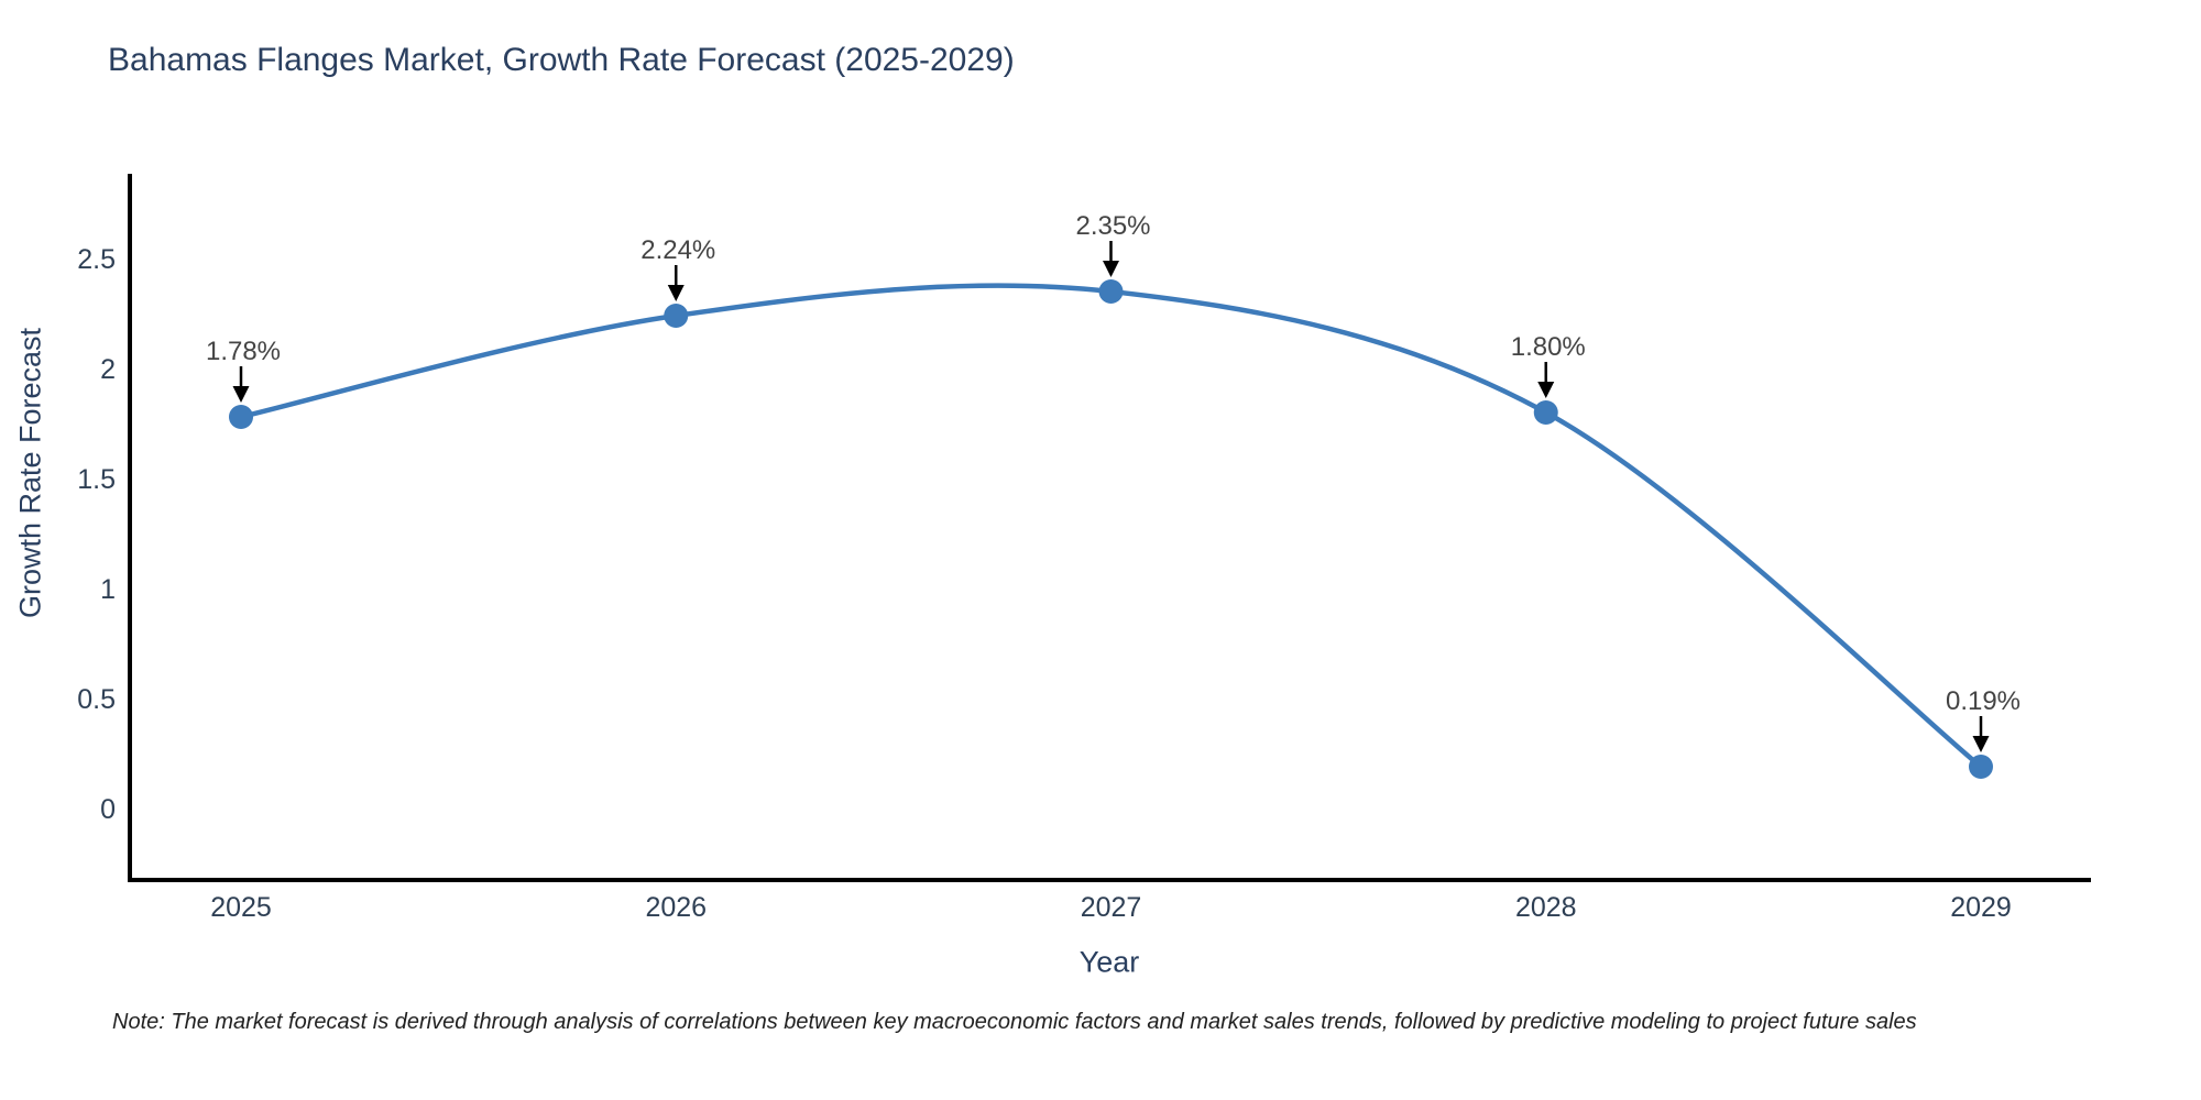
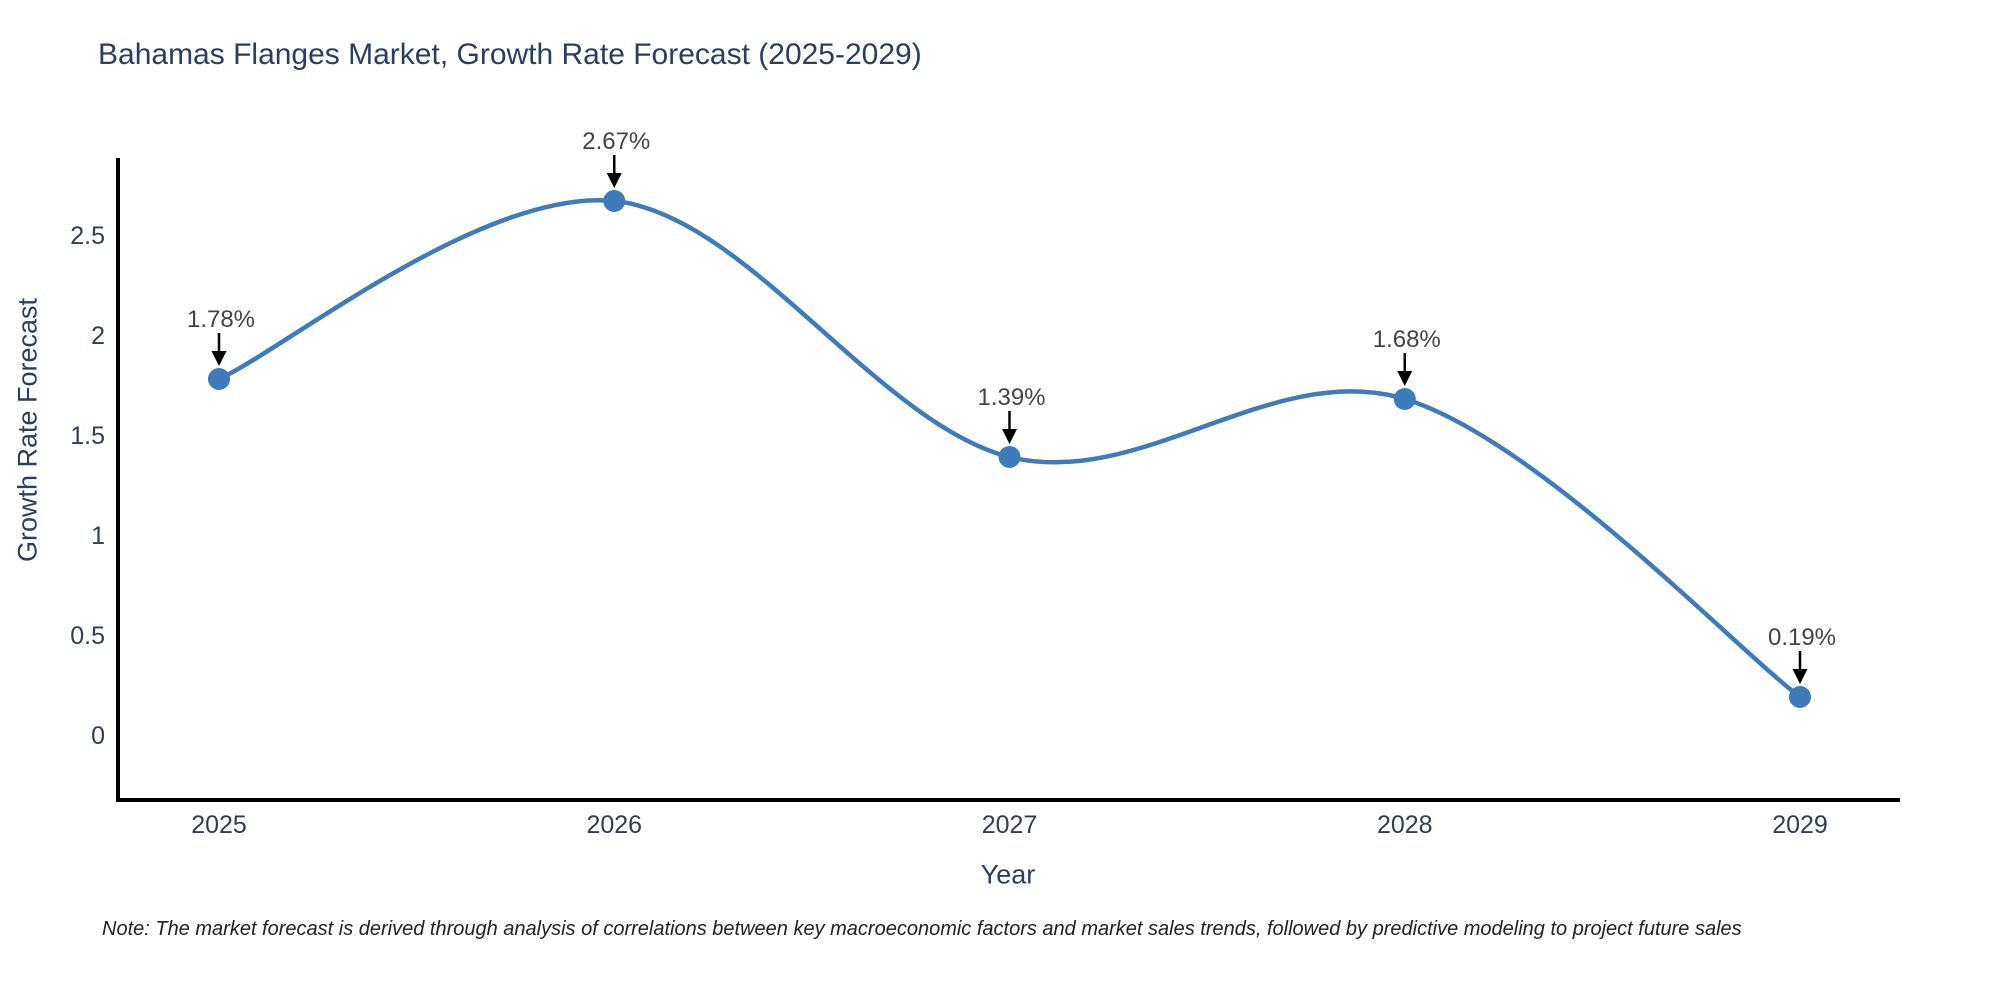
2026: 2.24% -> 2.67%
2027: 2.35% -> 1.39%
2028: 1.80% -> 1.68%
